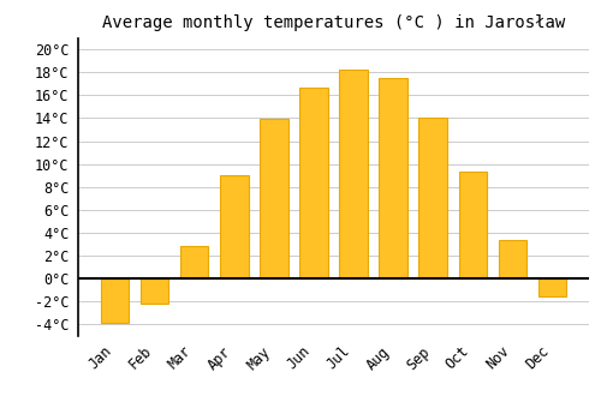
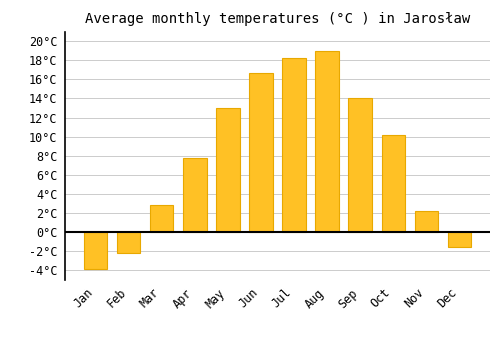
Apr: 9.0°C -> 7.8°C
May: 13.9°C -> 13.0°C
Aug: 17.5°C -> 19.0°C
Oct: 9.3°C -> 10.2°C
Nov: 3.4°C -> 2.2°C
